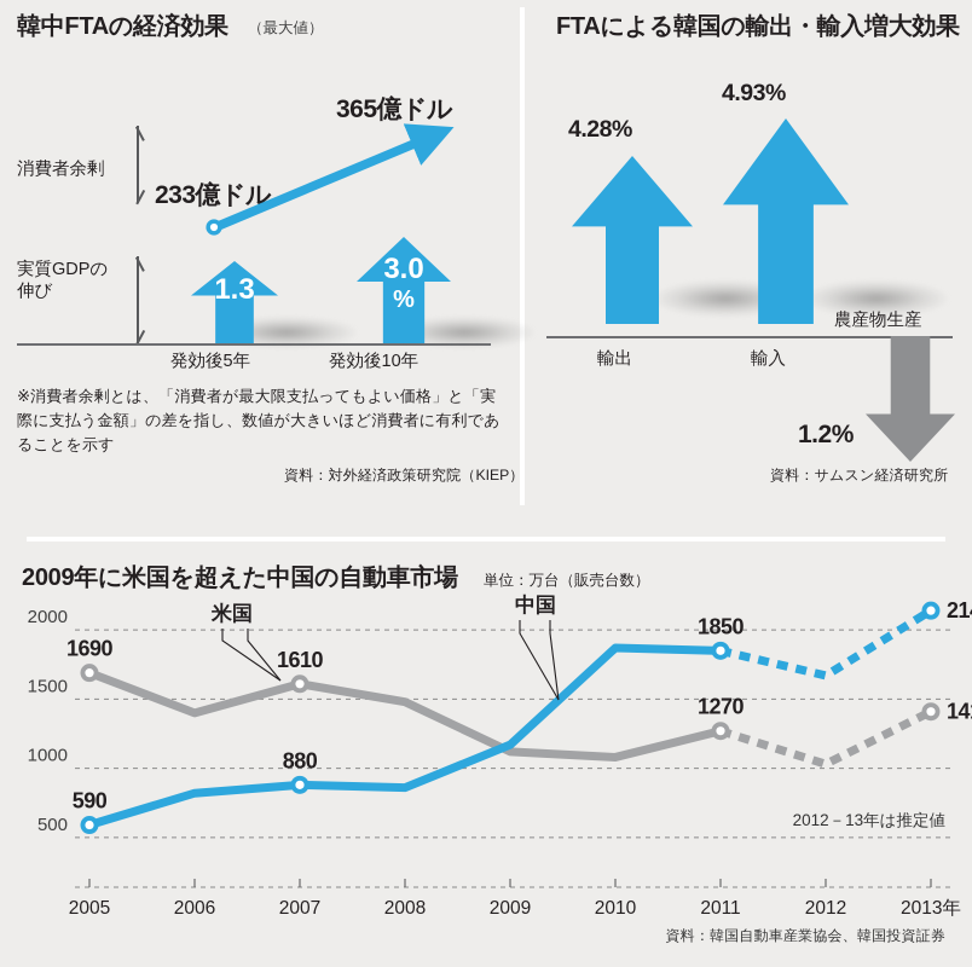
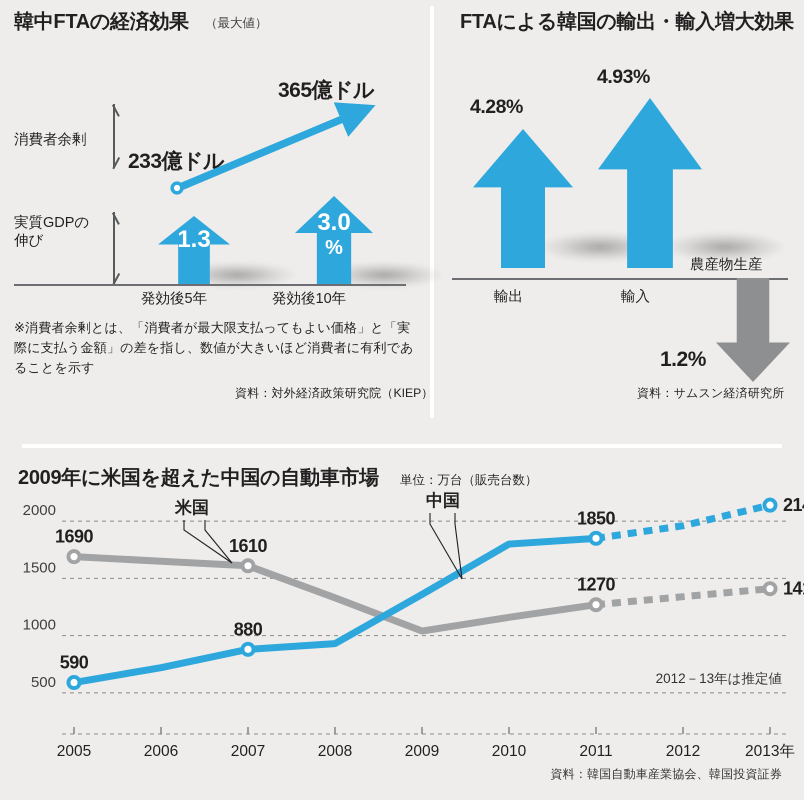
米国/2006: 1400 -> 1650
中国/2006: 820 -> 720
米国/2008: 1480 -> 1330
中国/2008: 860 -> 930
米国/2009: 1120 -> 1040
中国/2009: 1170 -> 1360
米国/2010: 1080 -> 1160
中国/2010: 1870 -> 1800
米国/2012: 1030 -> 1340
中国/2012: 1670 -> 1960
